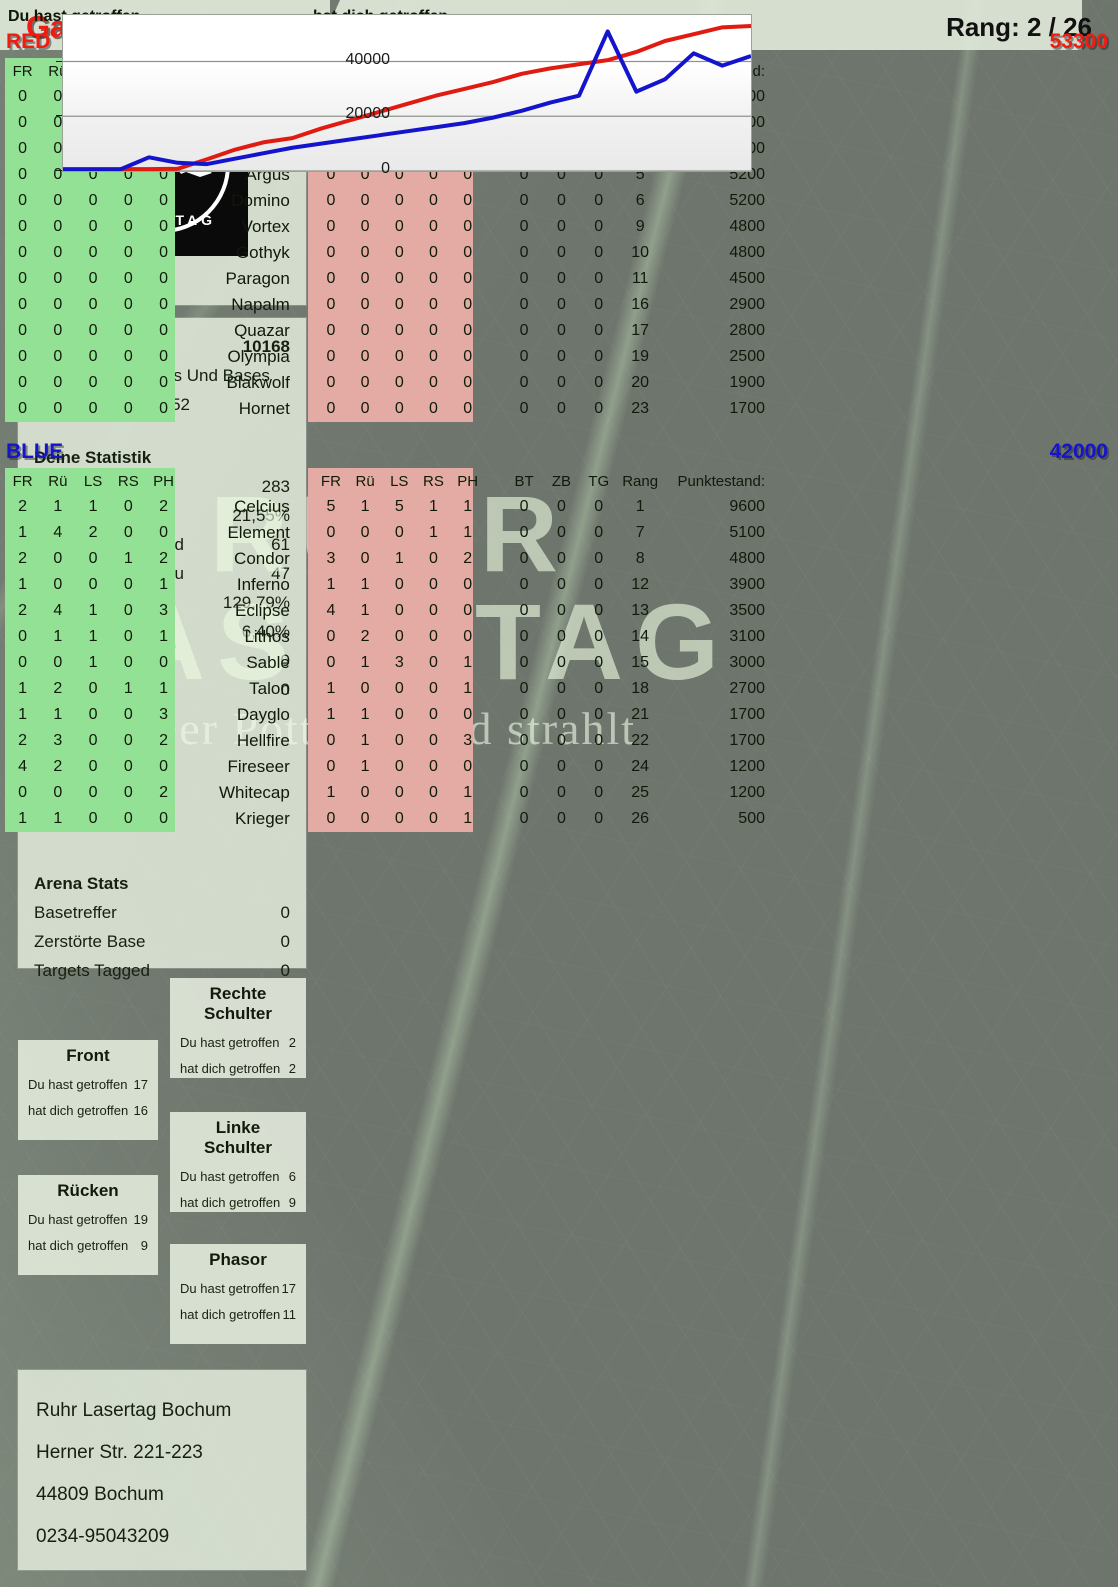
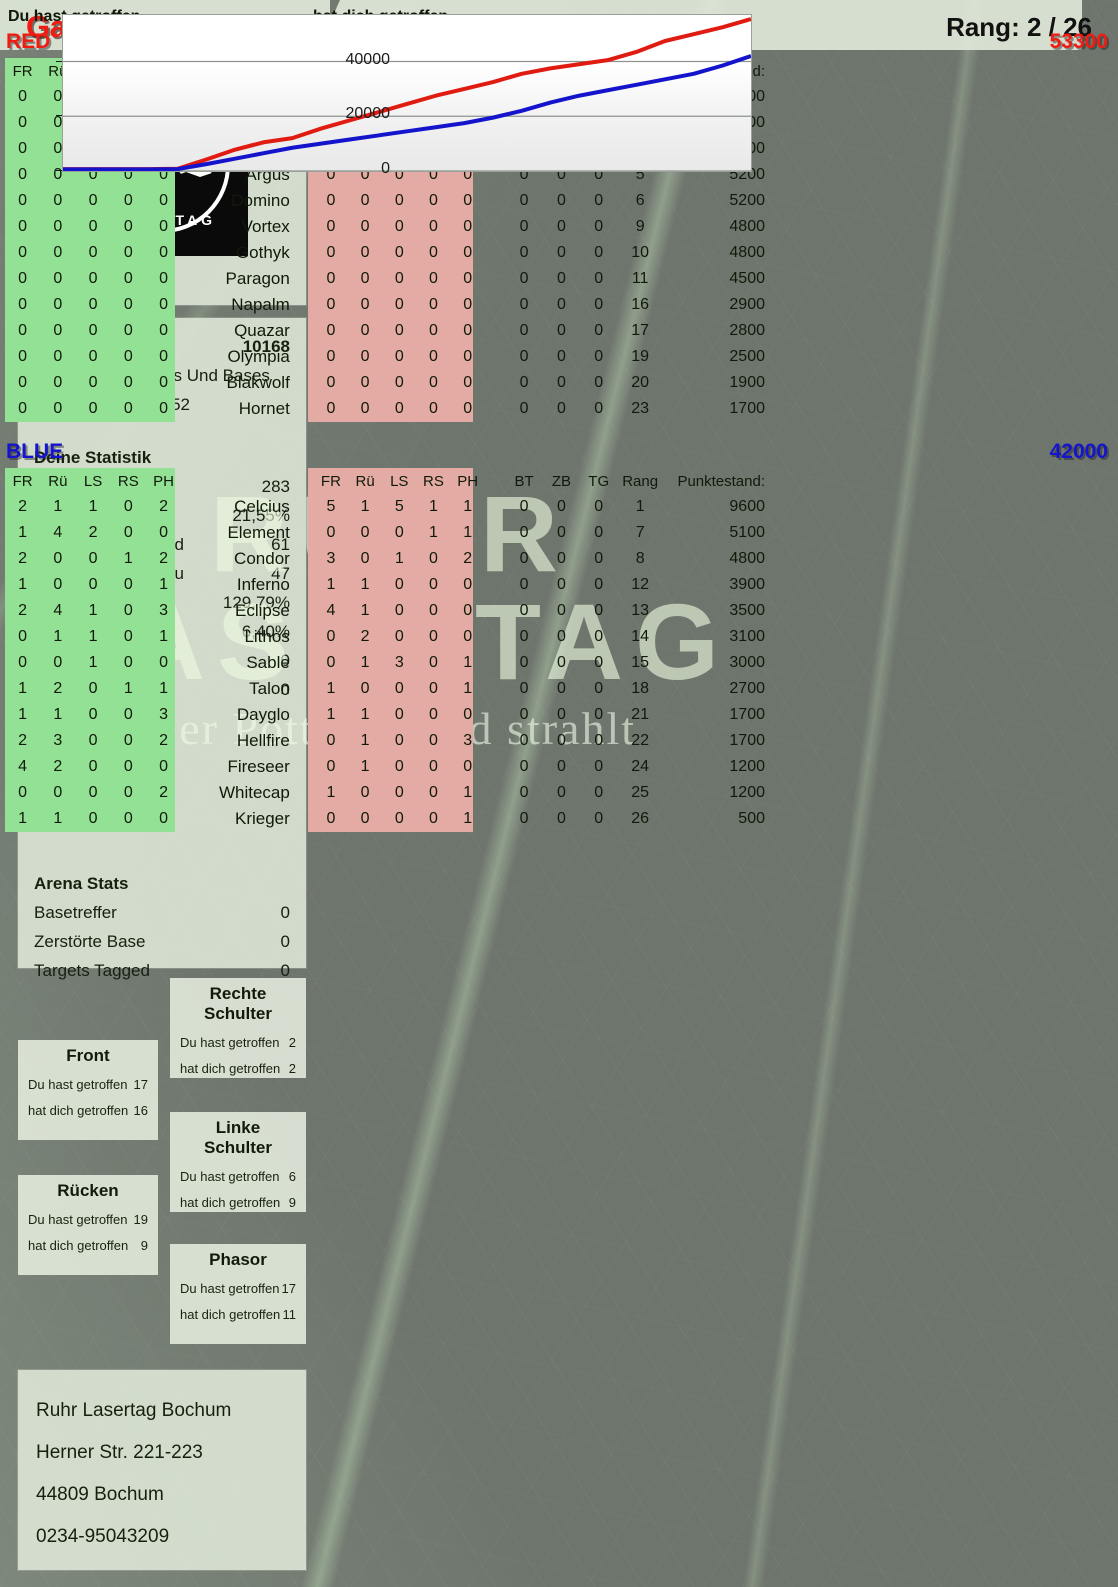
BLUE/3: 5000 -> 1000
BLUE/4: 3000 -> 1000
BLUE/19: 51000 -> 30000
BLUE/20: 29000 -> 32000
BLUE/22: 43000 -> 36000
RED/24: 53000 -> 56000
